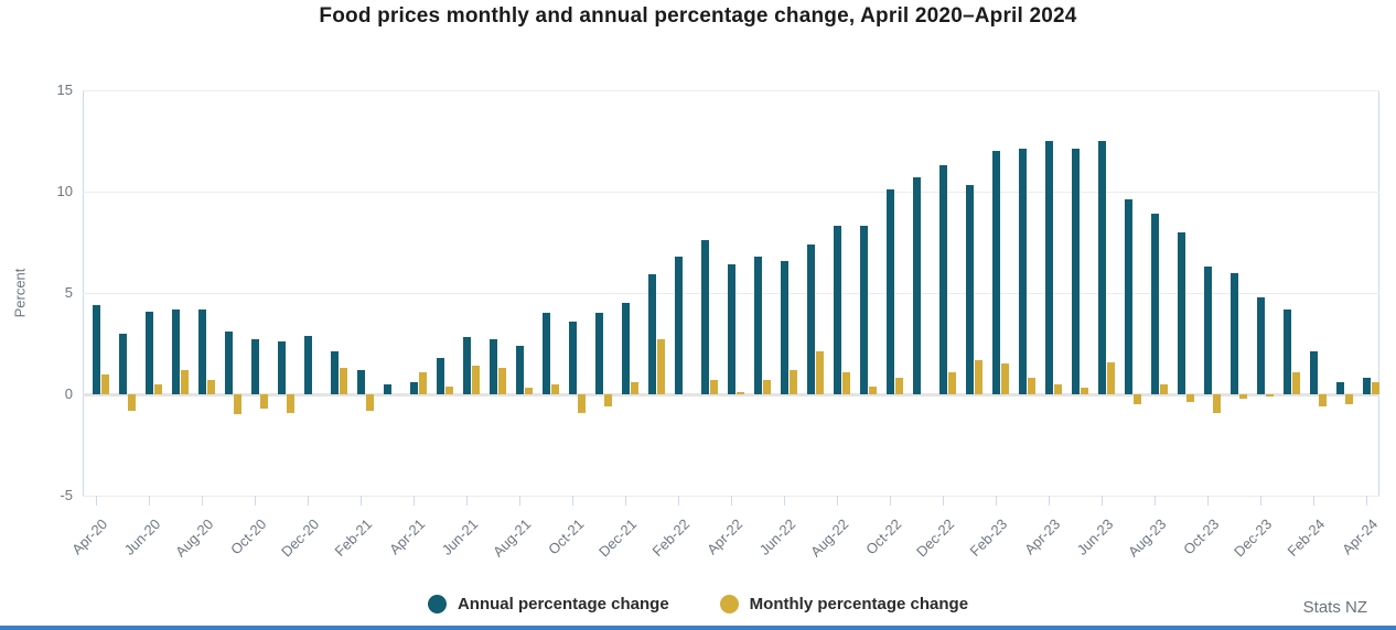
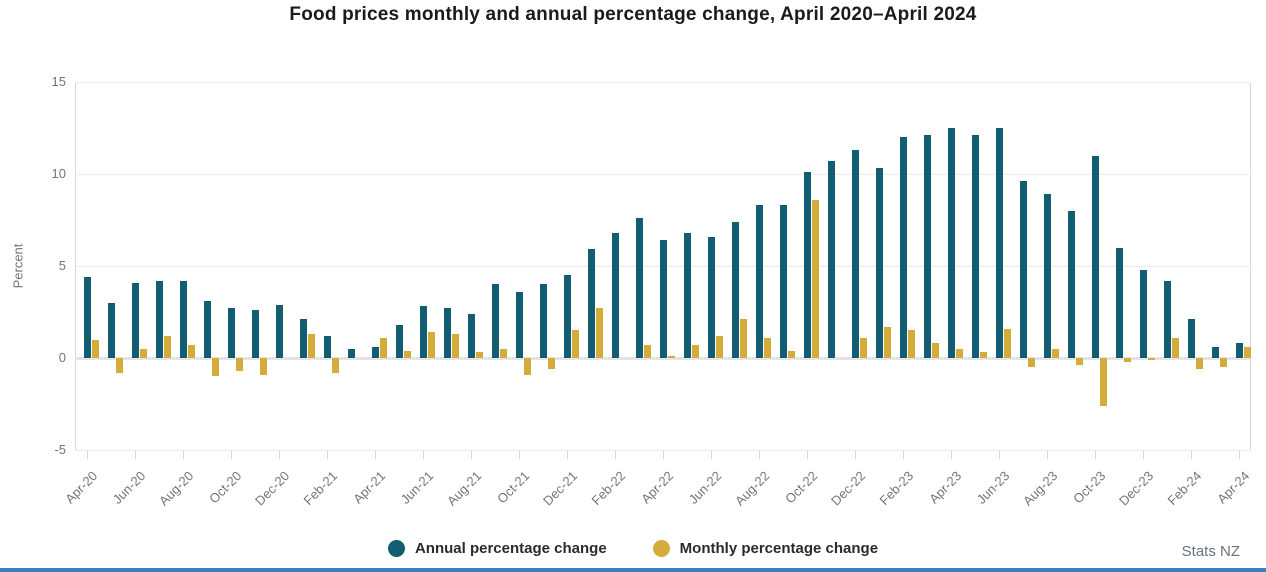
Monthly percentage change/Dec-21: 0.6 -> 1.5
Monthly percentage change/Oct-22: 0.8 -> 8.6
Annual percentage change/Oct-23: 6.3 -> 11.0
Monthly percentage change/Oct-23: -0.9 -> -2.6
